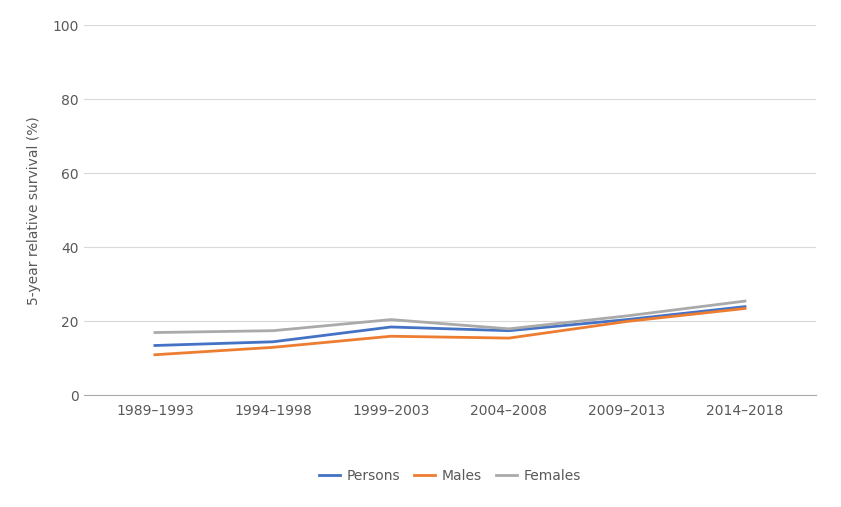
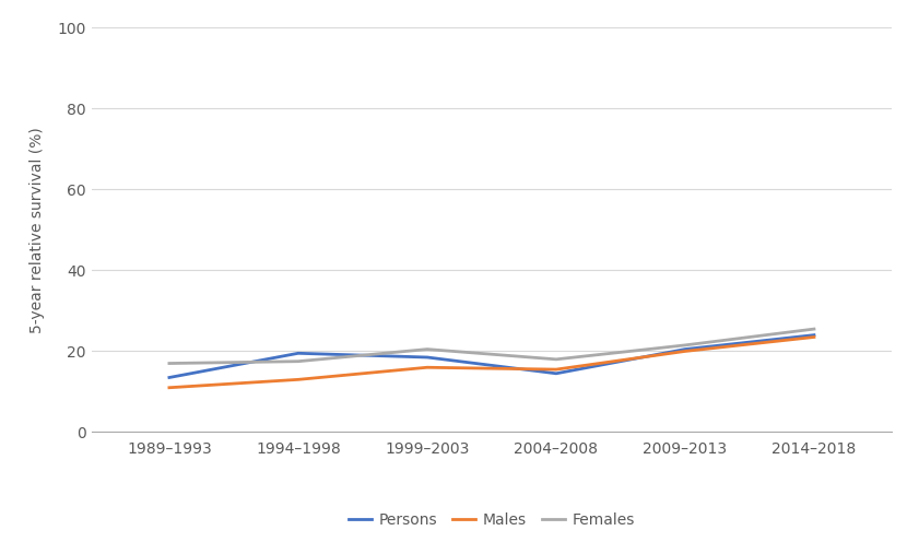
Persons/1994–1998: 14.5 -> 19.5
Persons/2004–2008: 17.5 -> 14.5
